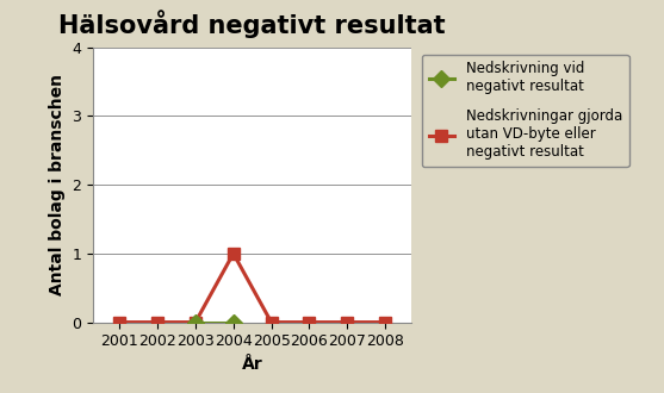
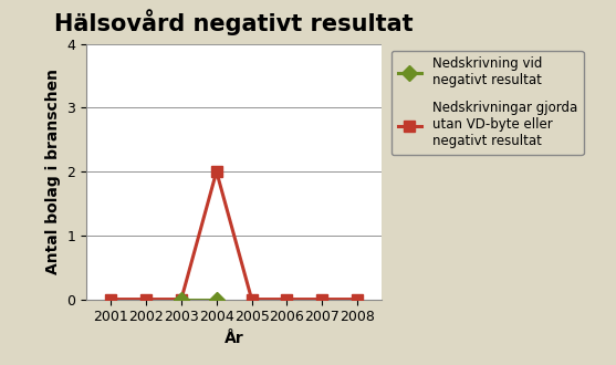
2004: 1 -> 2
